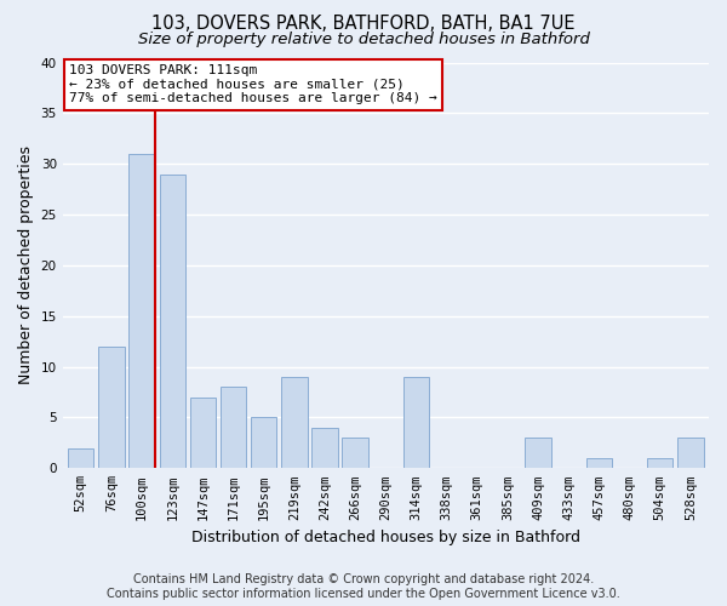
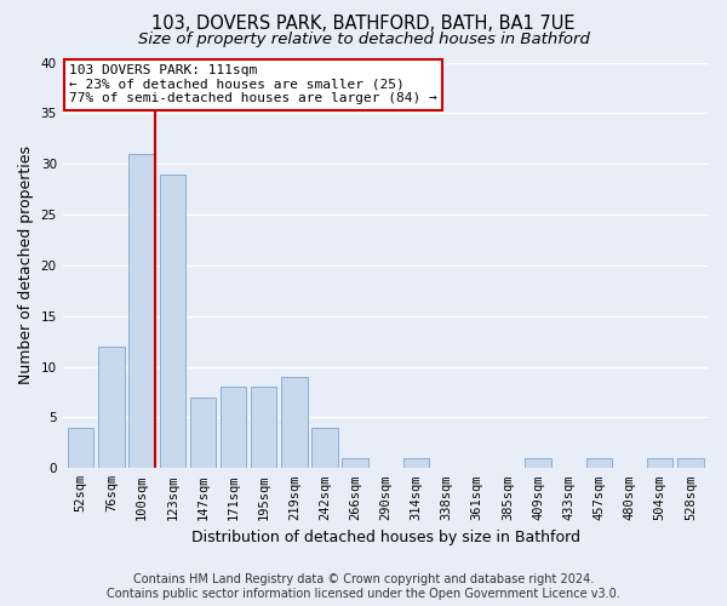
52sqm: 2 -> 4
195sqm: 5 -> 8
266sqm: 3 -> 1
314sqm: 9 -> 1
409sqm: 3 -> 1
528sqm: 3 -> 1
